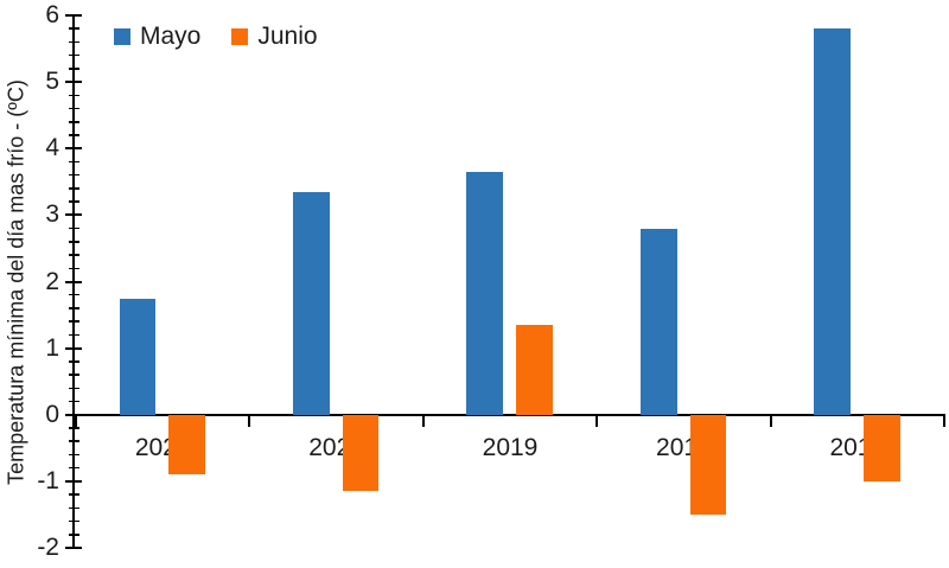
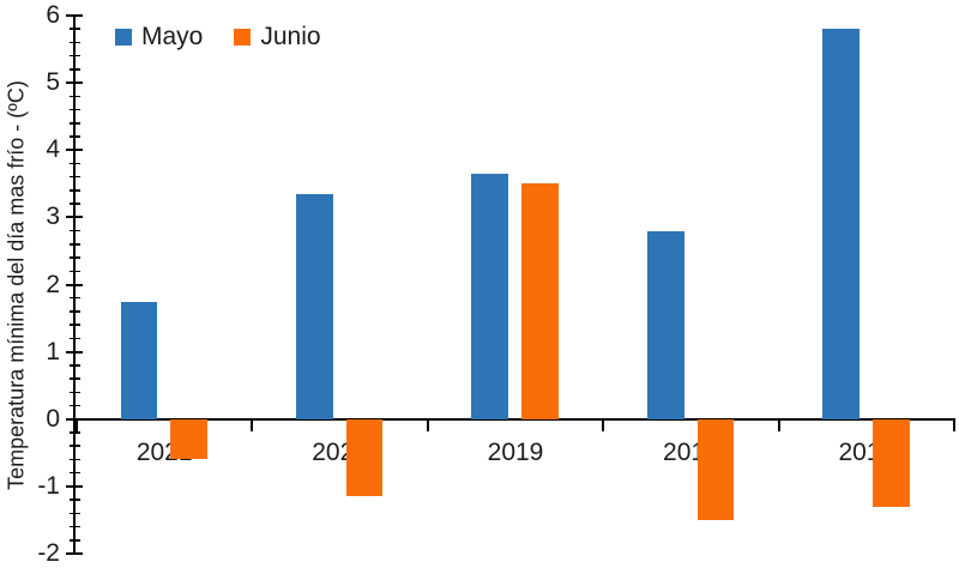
Junio/2021: -0.9 -> -0.6
Junio/2019: 1.4 -> 3.5
Junio/2017: -1.0 -> -1.3
